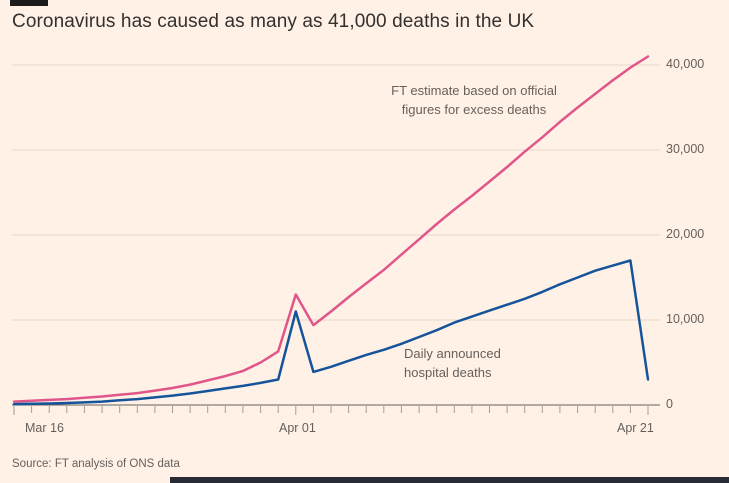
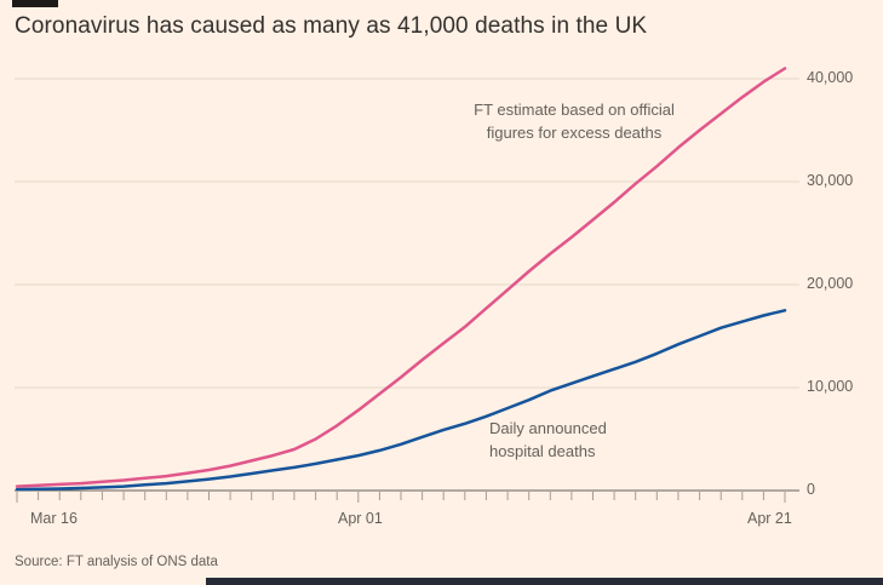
FT estimate based on official figures for excess deaths/Apr 01: 13000 -> 8000
Daily announced hospital deaths/Apr 01: 11000 -> 3000
Daily announced hospital deaths/Apr 21: 3000 -> 18000
